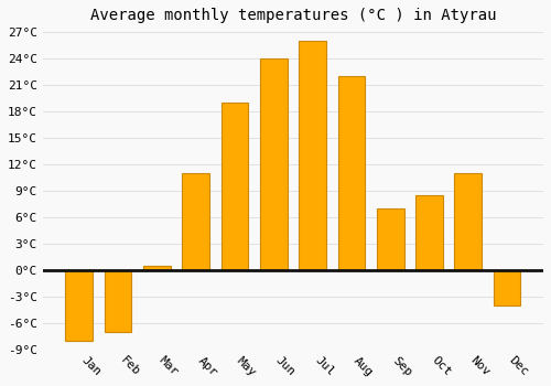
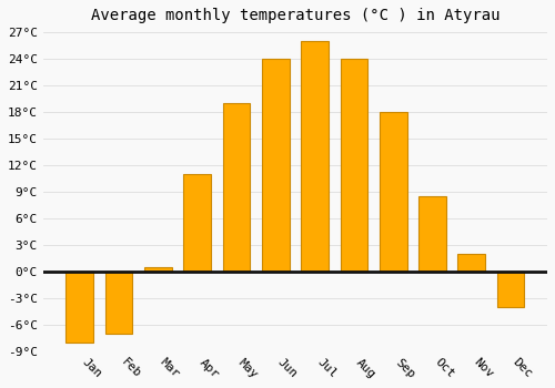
Aug: 22.0°C -> 24.0°C
Sep: 7.0°C -> 18.0°C
Nov: 11.0°C -> 2.0°C
